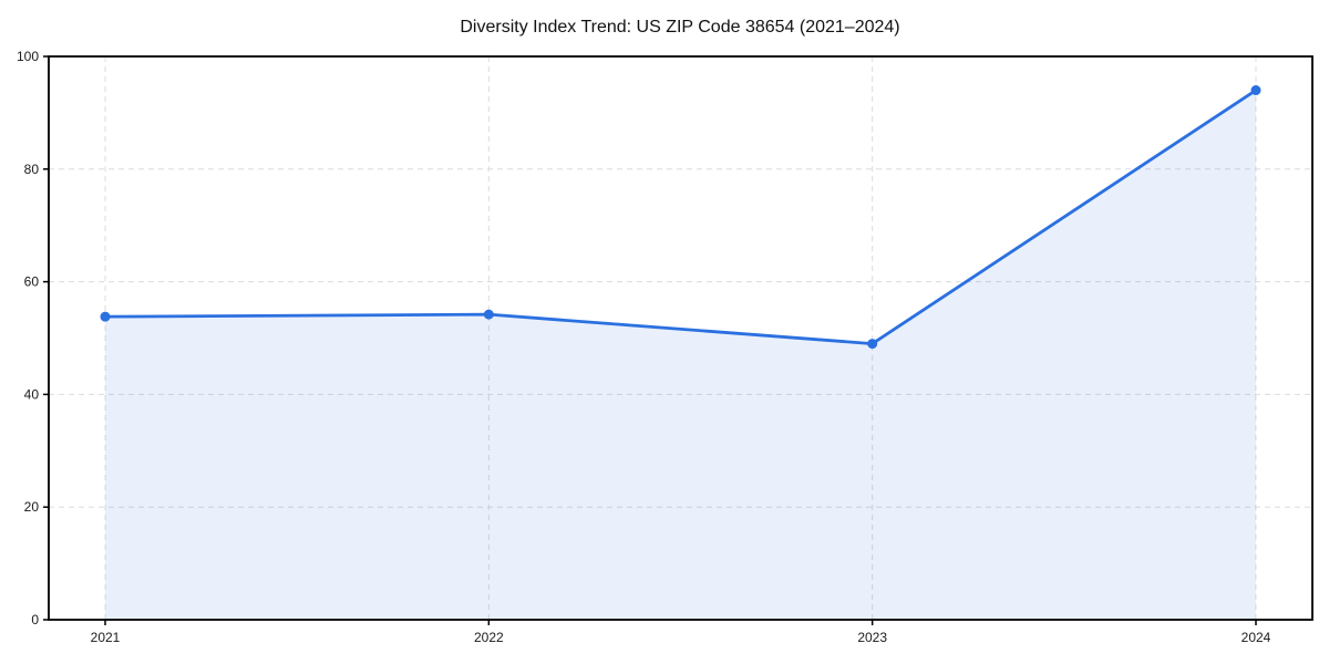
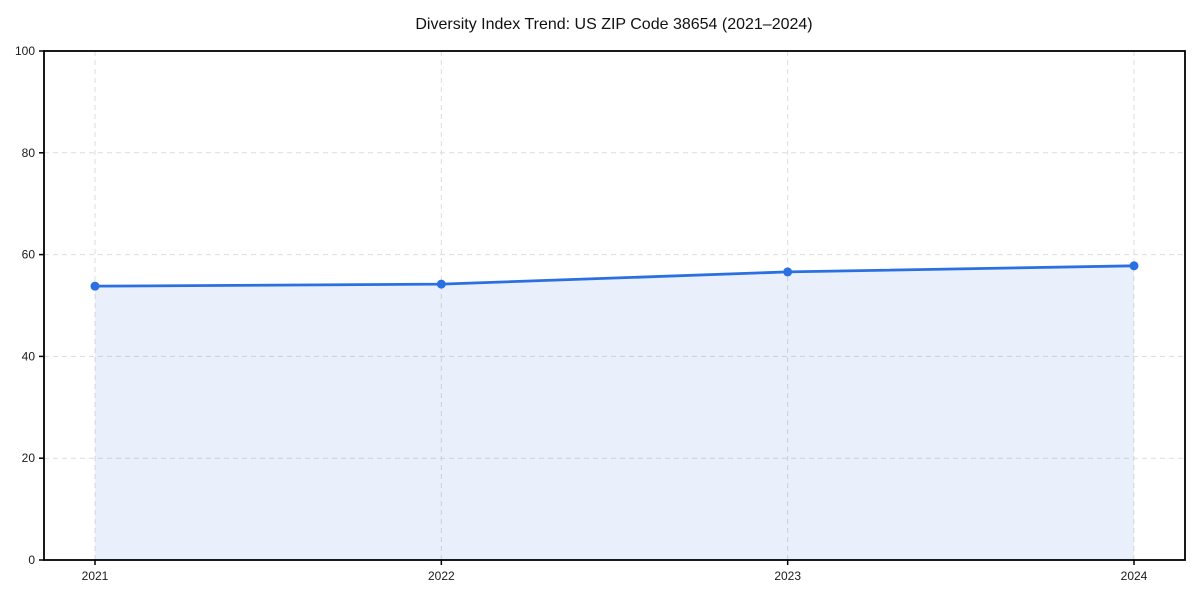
2023: 49 -> 57
2024: 94 -> 58
